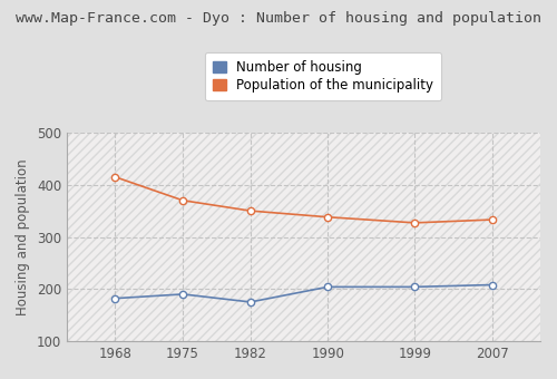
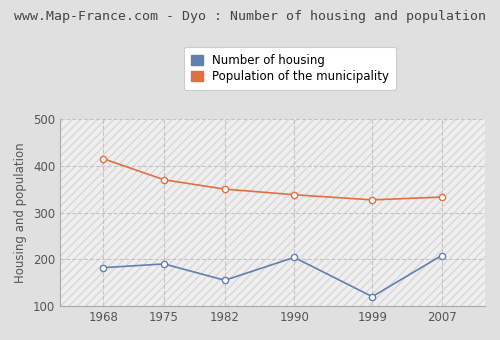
Number of housing/1982: 175 -> 155
Number of housing/1999: 204 -> 120
